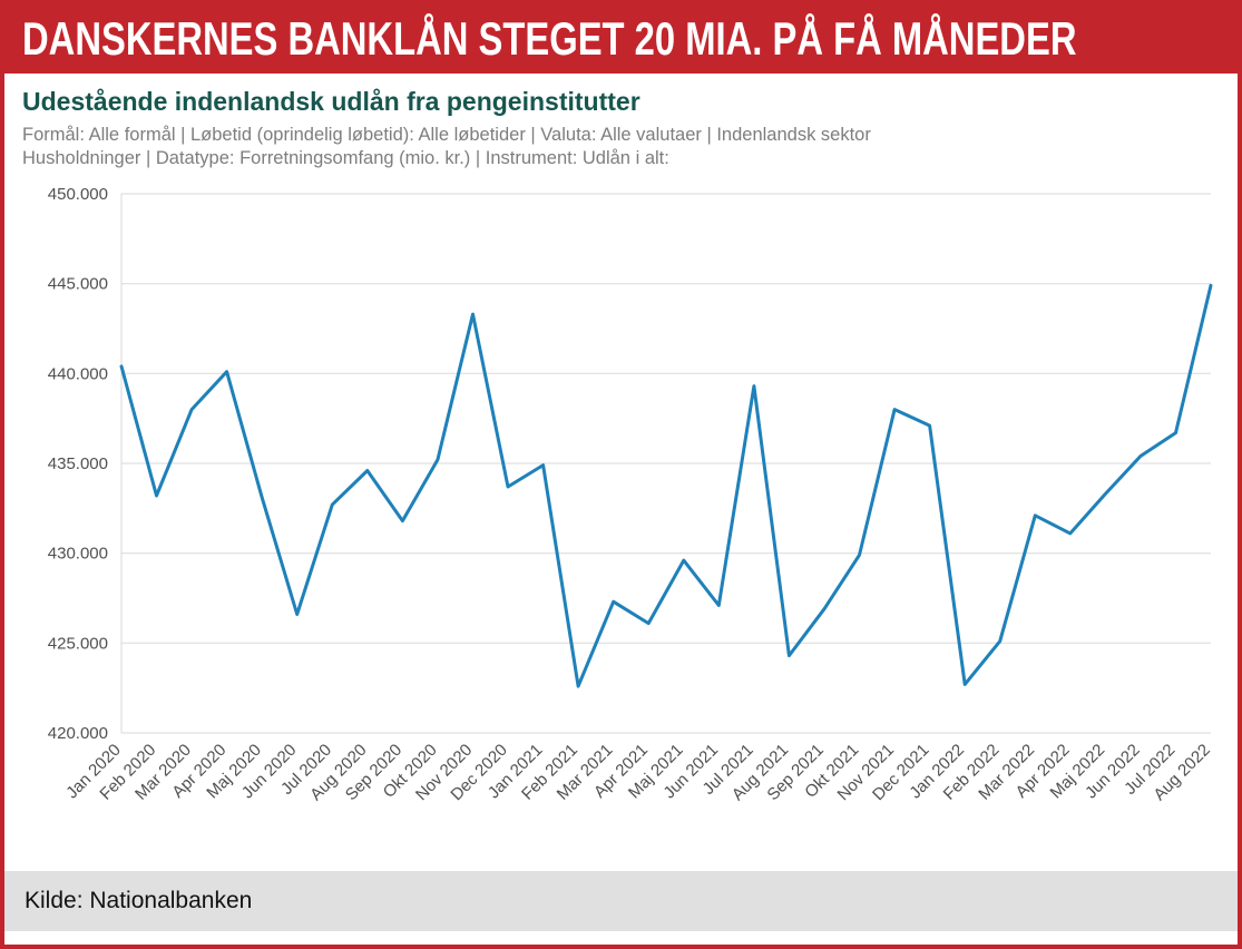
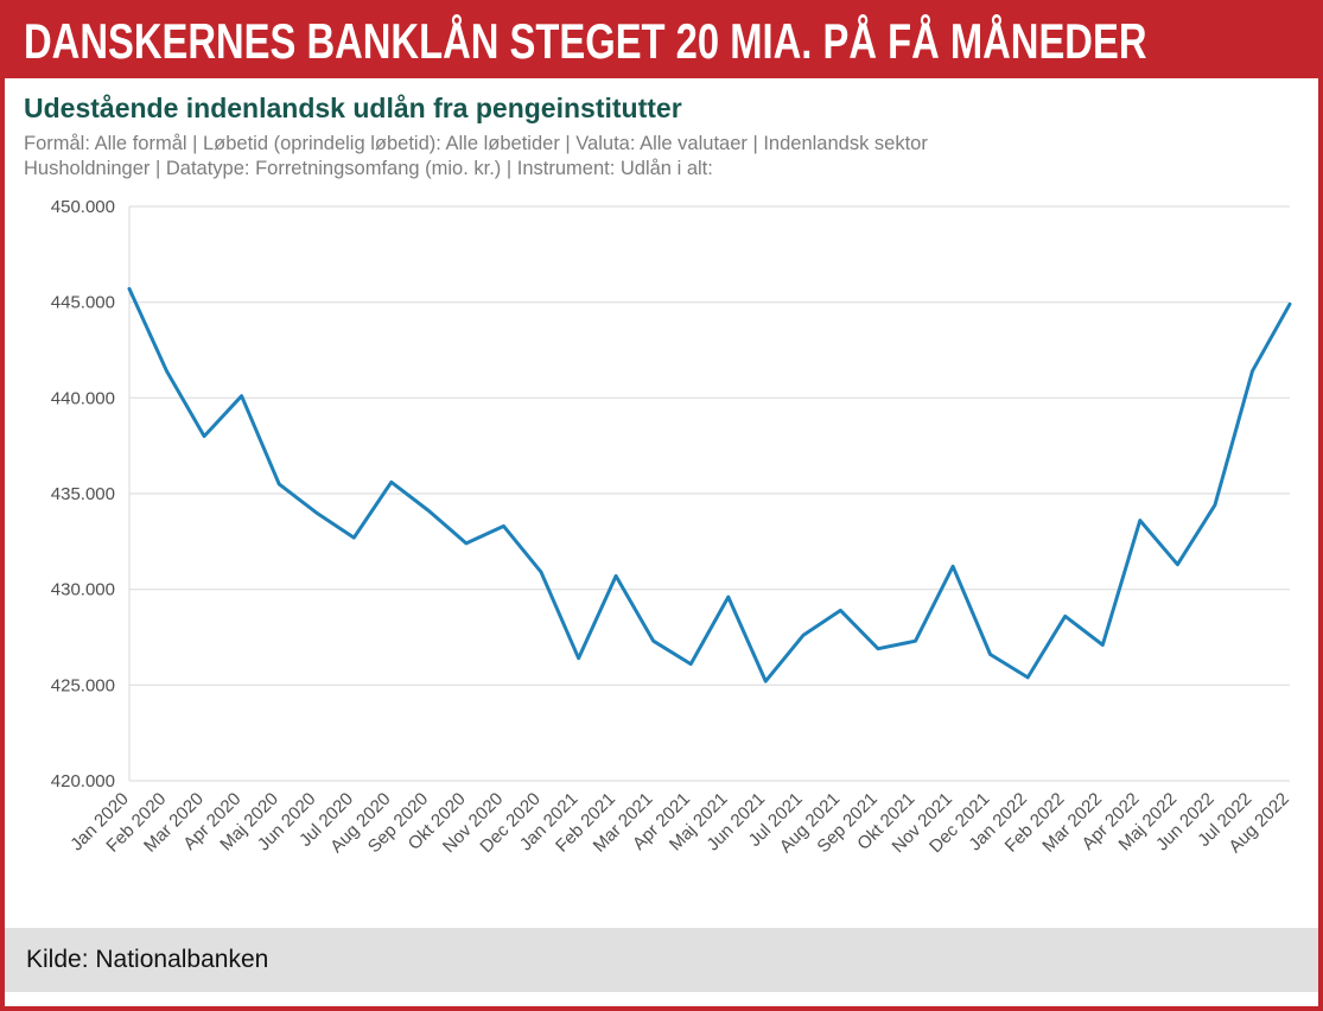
Jan 2020: 440400 -> 445700
Feb 2020: 433200 -> 441400
Maj 2020: 433100 -> 435500
Jun 2020: 426600 -> 434000
Aug 2020: 434600 -> 435600
Sep 2020: 431800 -> 434100
Okt 2020: 435200 -> 432400
Nov 2020: 443300 -> 433300
Dec 2020: 433700 -> 430900
Jan 2021: 434900 -> 426400
Feb 2021: 422600 -> 430700
Jun 2021: 427100 -> 425200
Jul 2021: 439300 -> 427600
Aug 2021: 424300 -> 428900
Okt 2021: 429900 -> 427300
Nov 2021: 438000 -> 431200
Dec 2021: 437100 -> 426600
Jan 2022: 422700 -> 425400
Feb 2022: 425100 -> 428600
Mar 2022: 432100 -> 427100
Apr 2022: 431100 -> 433600
Maj 2022: 433300 -> 431300
Jun 2022: 435400 -> 434400
Jul 2022: 436700 -> 441400
